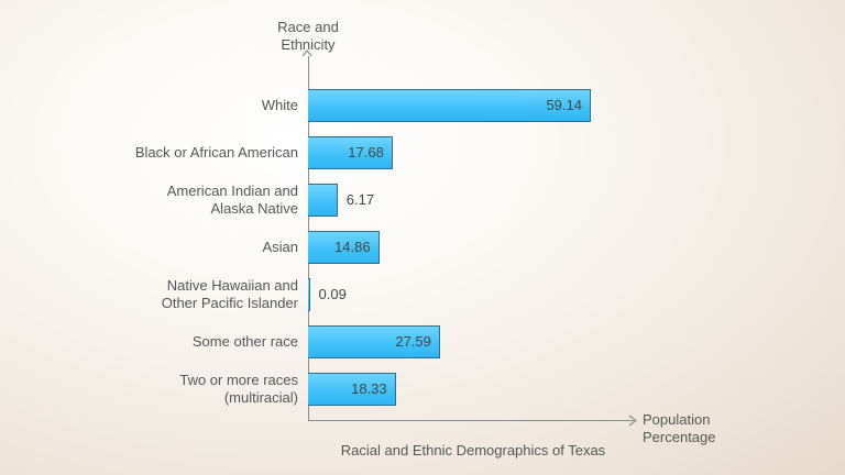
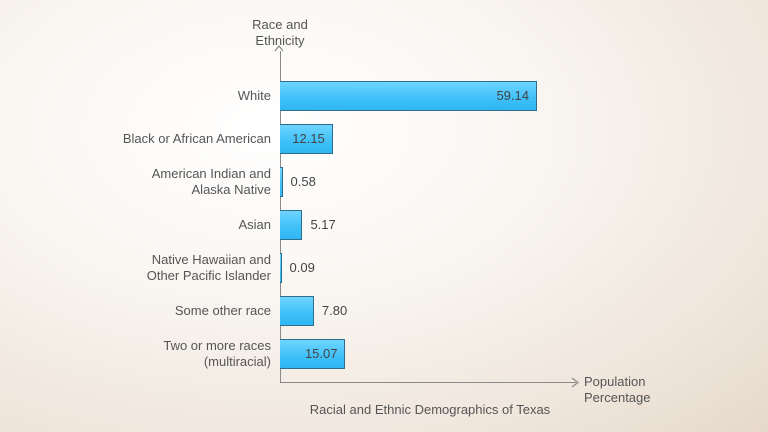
Black or African American: 17.68 -> 12.15
American Indian and Alaska Native: 6.17 -> 0.58
Asian: 14.86 -> 5.17
Some other race: 27.59 -> 7.80
Two or more races (multiracial): 18.33 -> 15.07
